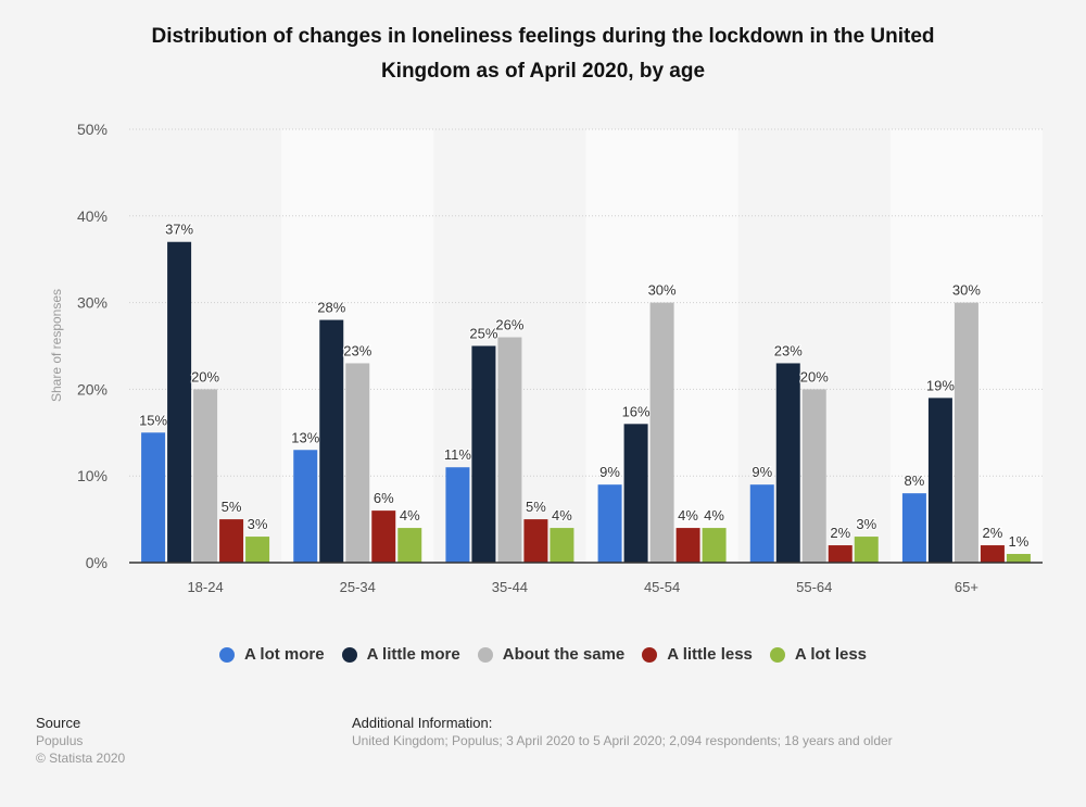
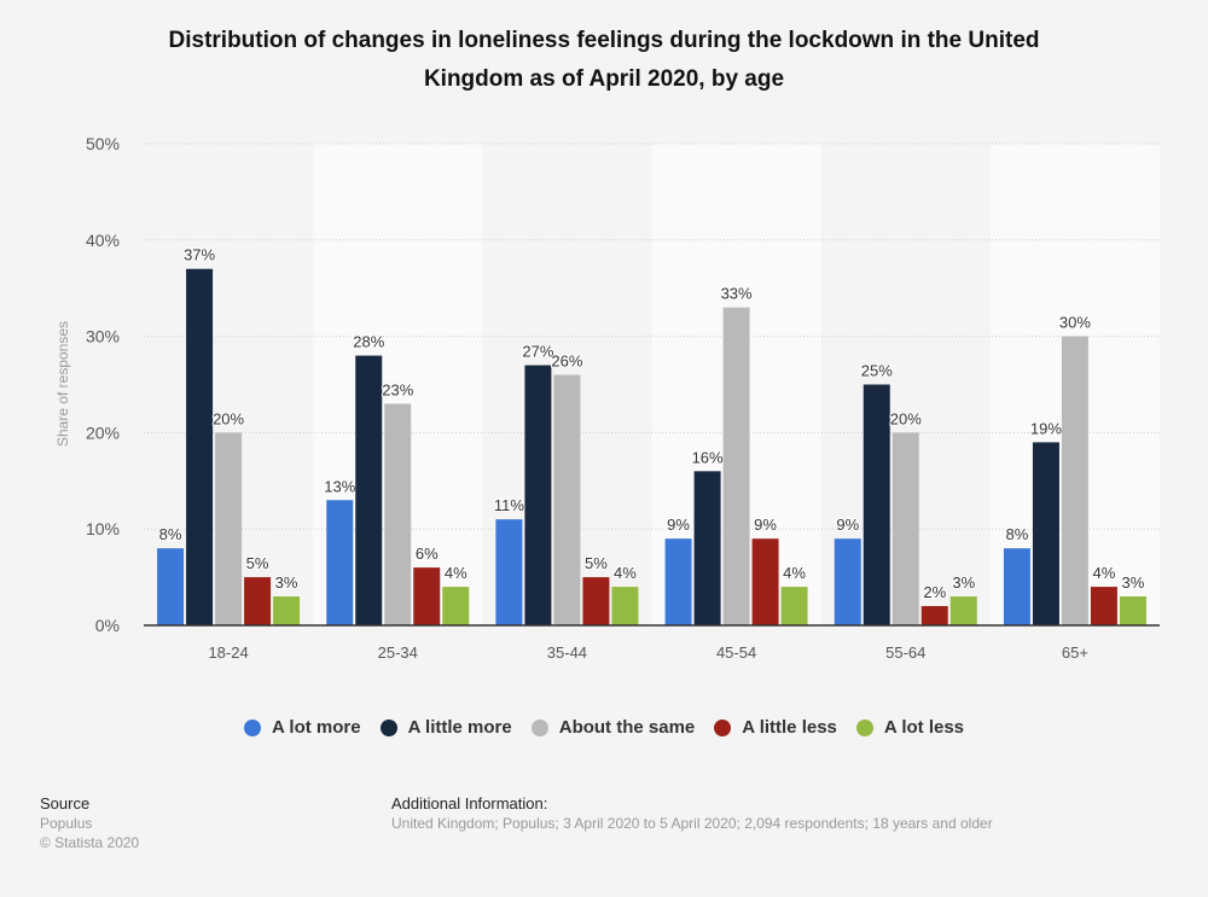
A lot more/18-24: 15% -> 8%
A little more/35-44: 25% -> 27%
About the same/45-54: 30% -> 33%
A little less/45-54: 4% -> 9%
A little more/55-64: 23% -> 25%
A little less/65+: 2% -> 4%
A lot less/65+: 1% -> 3%
